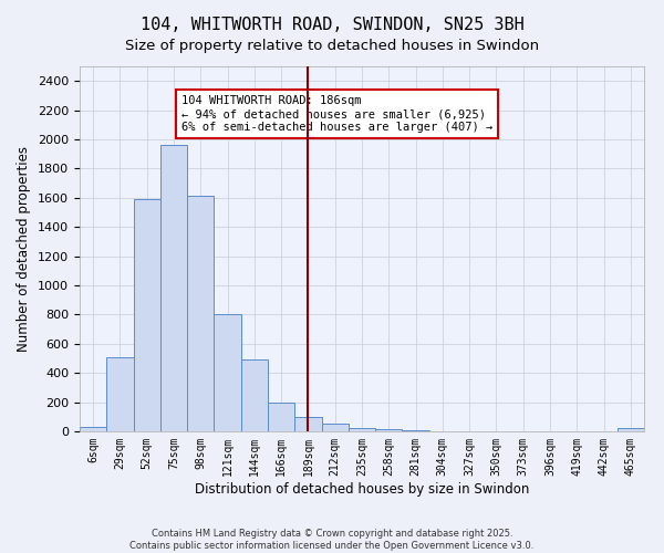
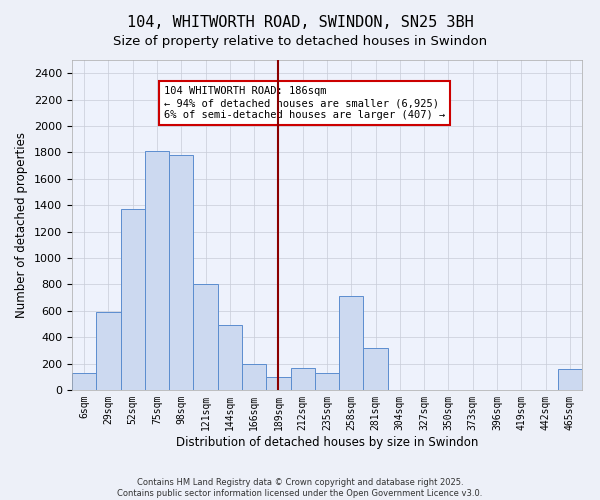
6sqm: 30 -> 130
29sqm: 510 -> 590
52sqm: 1590 -> 1370
75sqm: 1960 -> 1810
98sqm: 1610 -> 1780
212sqm: 50 -> 170
235sqm: 20 -> 130
258sqm: 20 -> 710
281sqm: 10 -> 320
465sqm: 20 -> 160
